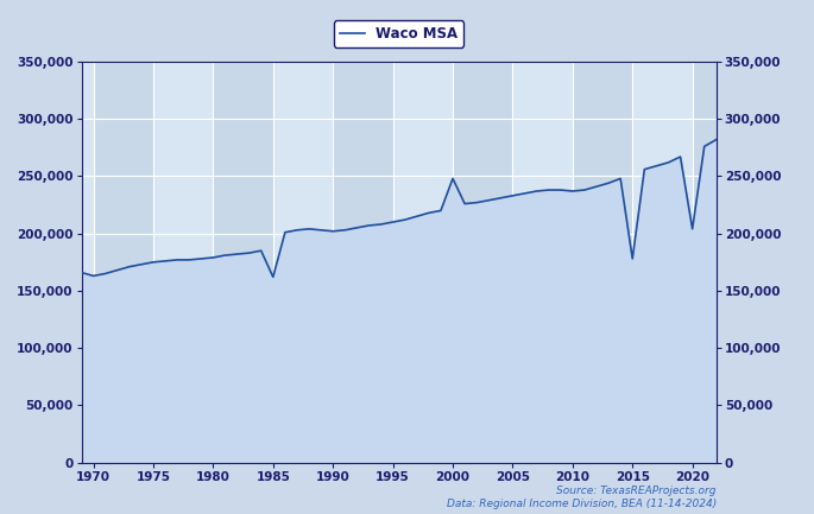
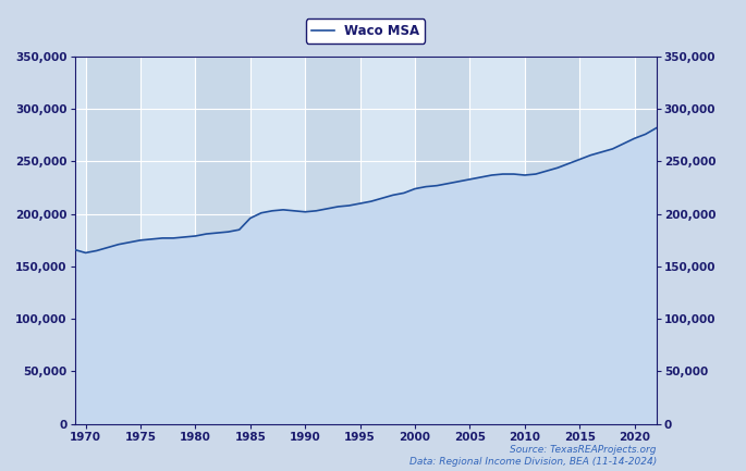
1985: 162,000 -> 196,000
2000: 248,000 -> 224,000
2015: 178,000 -> 252,000
2020: 204,000 -> 272,000
